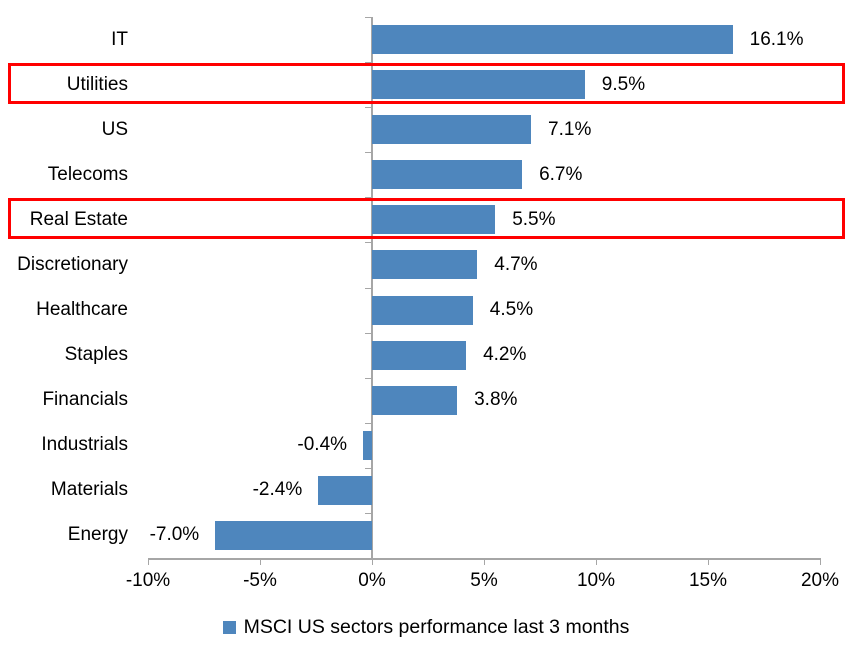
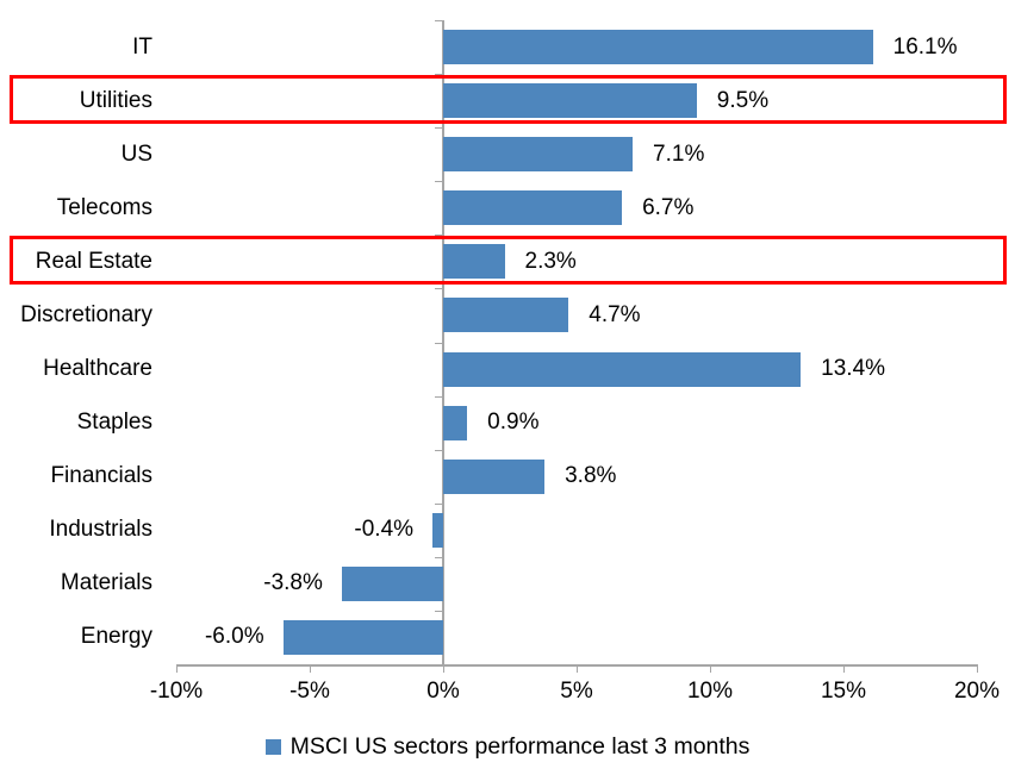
Real Estate: 5.5% -> 2.3%
Healthcare: 4.5% -> 13.4%
Staples: 4.2% -> 0.9%
Materials: -2.4% -> -3.8%
Energy: -7.0% -> -6.0%
